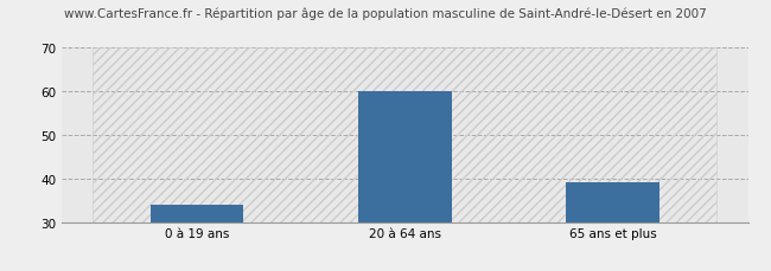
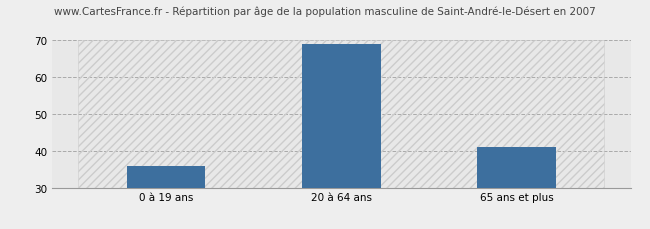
0 à 19 ans: 34 -> 36
20 à 64 ans: 60 -> 69
65 ans et plus: 39 -> 41
